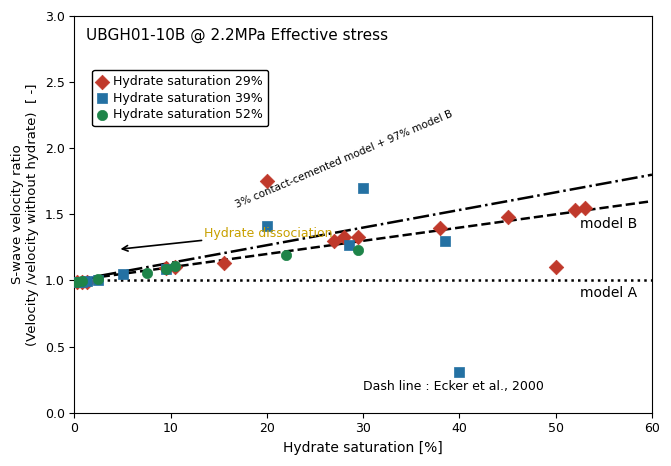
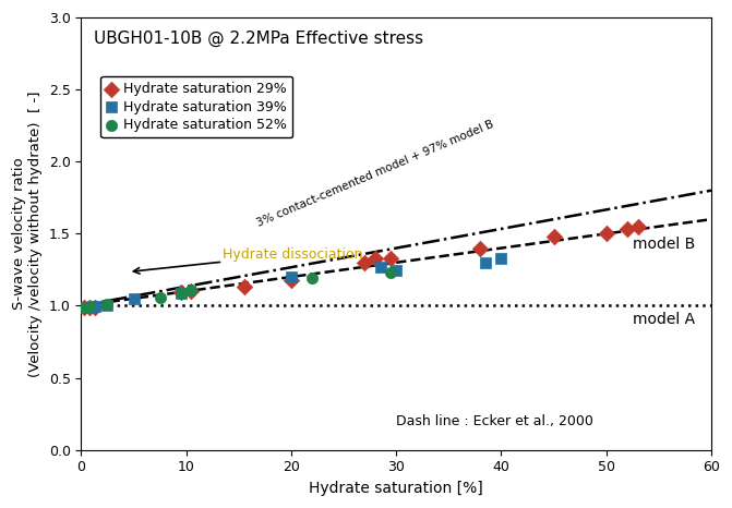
Hydrate saturation 29%/20: 1.75 -> 1.18
Hydrate saturation 39%/20: 1.41 -> 1.20
Hydrate saturation 39%/30: 1.70 -> 1.25
Hydrate saturation 39%/40: 0.31 -> 1.32
Hydrate saturation 29%/50: 1.10 -> 1.50
